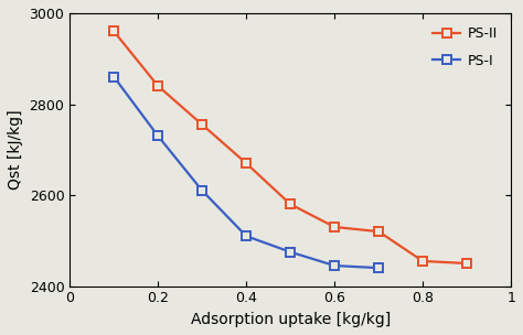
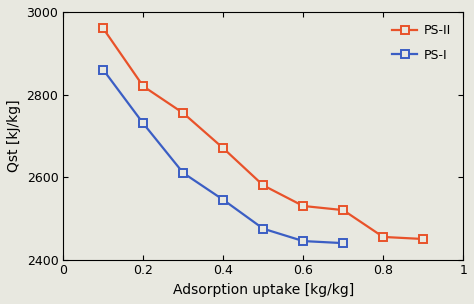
PS-II/0.2: 2840 -> 2820
PS-I/0.4: 2510 -> 2545
